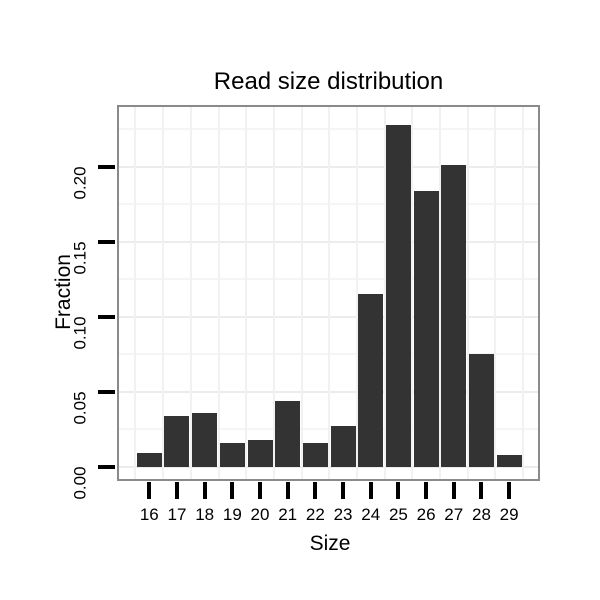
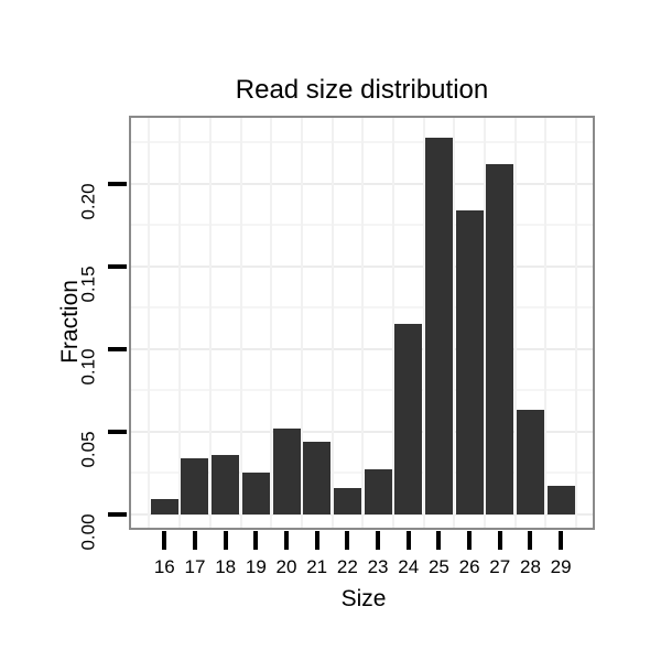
19: 0.016 -> 0.025
20: 0.018 -> 0.052
27: 0.201 -> 0.212
28: 0.075 -> 0.063
29: 0.008 -> 0.017
